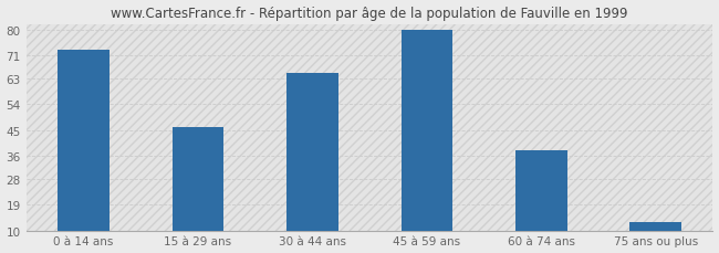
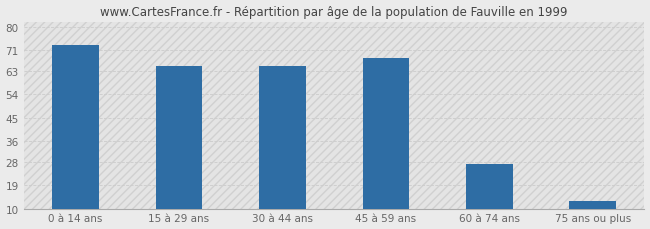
15 à 29 ans: 46 -> 65
45 à 59 ans: 80 -> 68
60 à 74 ans: 38 -> 27
